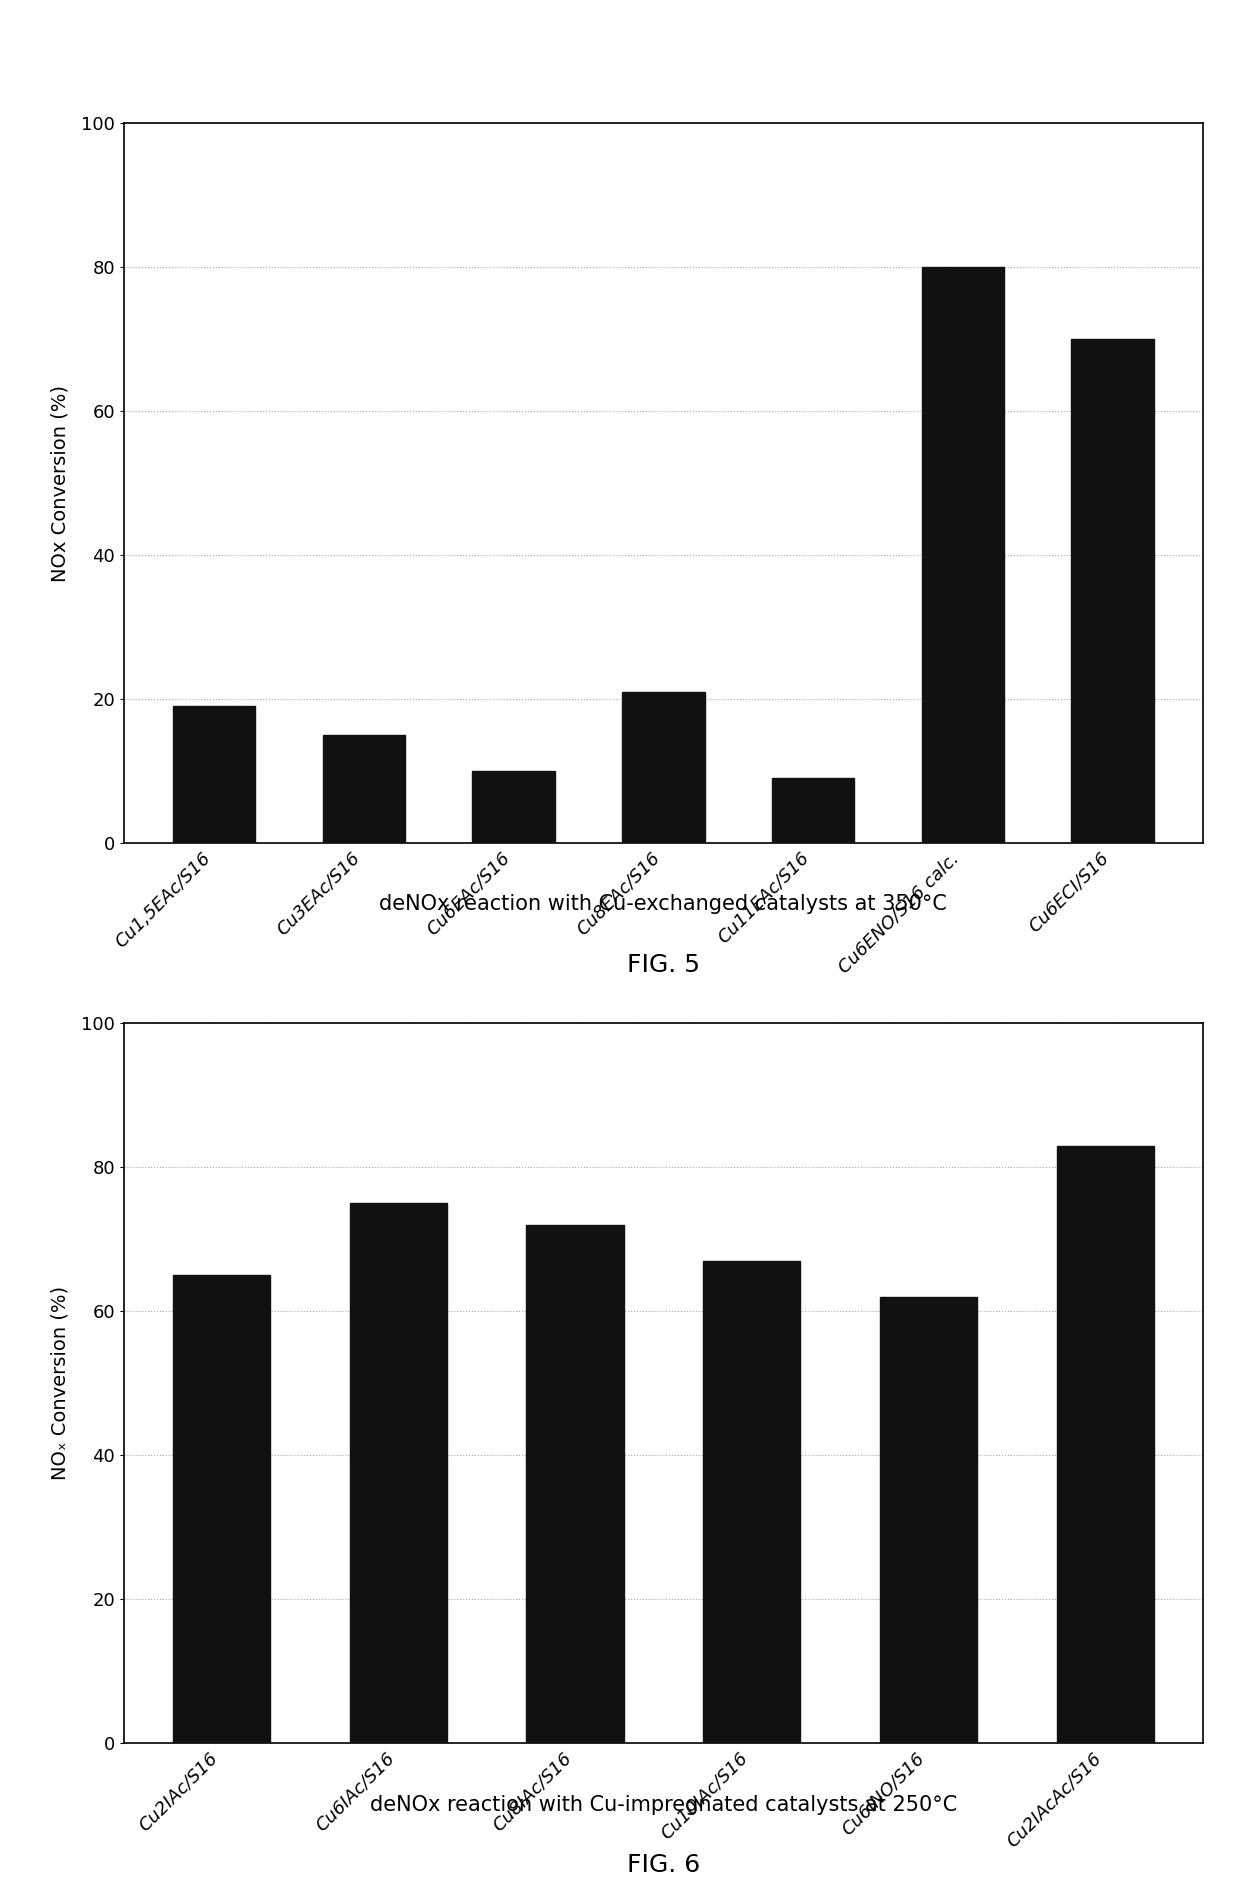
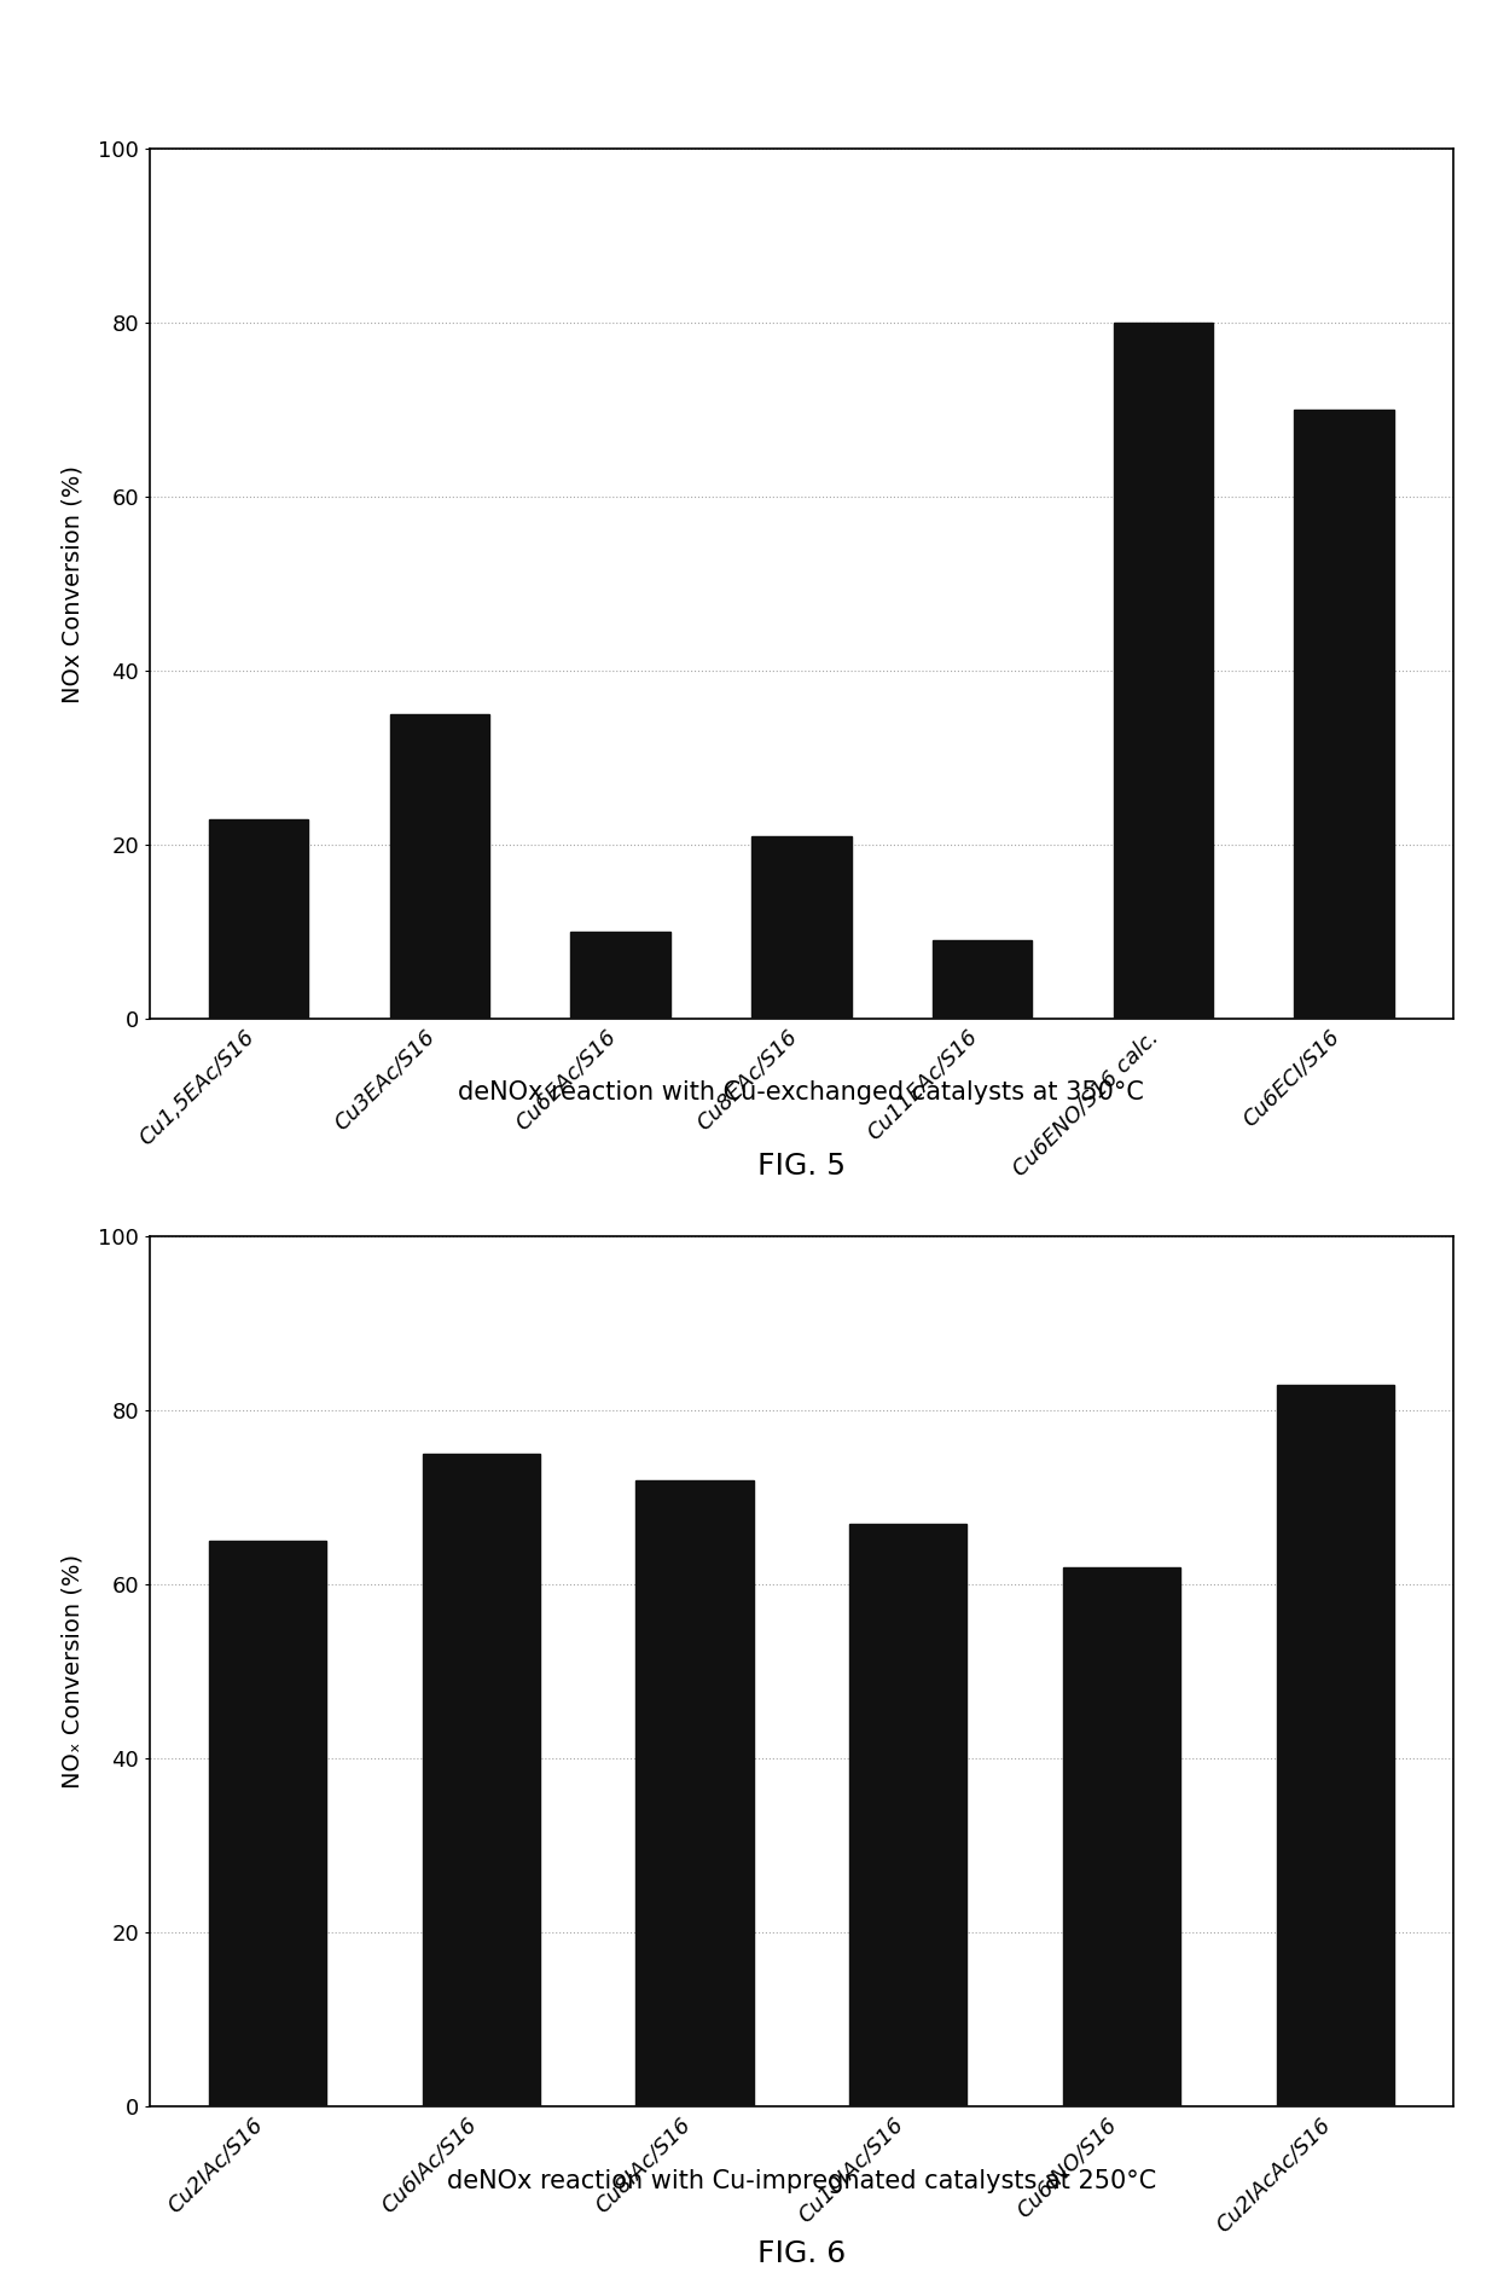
Cu1,5EAc/S16: 19 -> 23
Cu3EAc/S16: 15 -> 35
